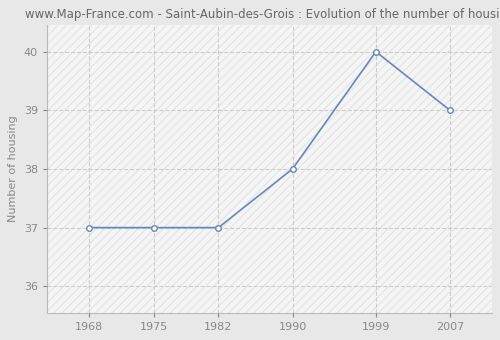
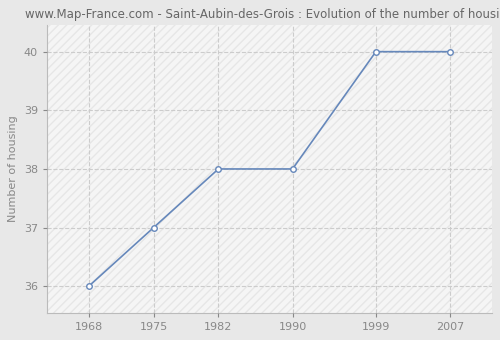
1968: 37 -> 36
1982: 37 -> 38
2007: 39 -> 40
